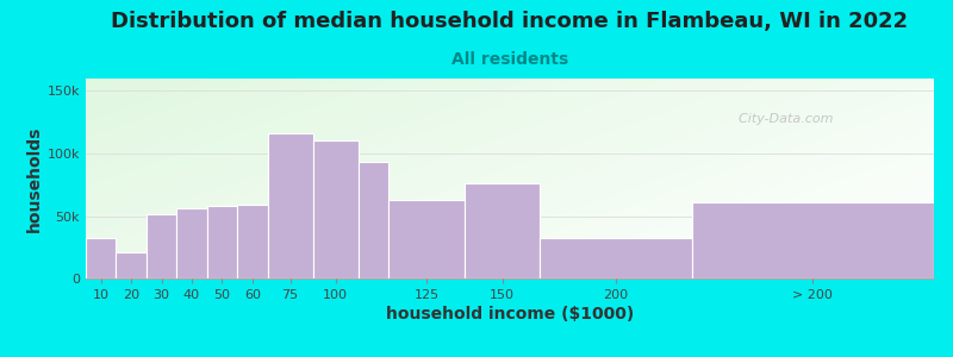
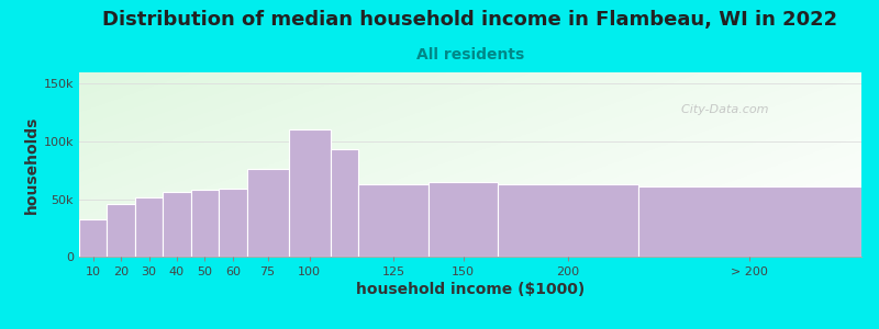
20: 21k -> 46k
75: 116k -> 76k
150: 76k -> 65k
200: 32k -> 63k
